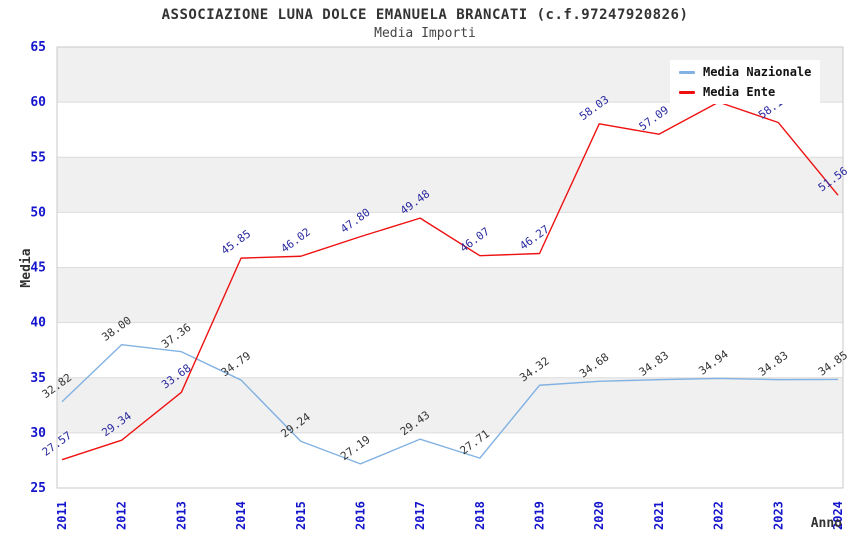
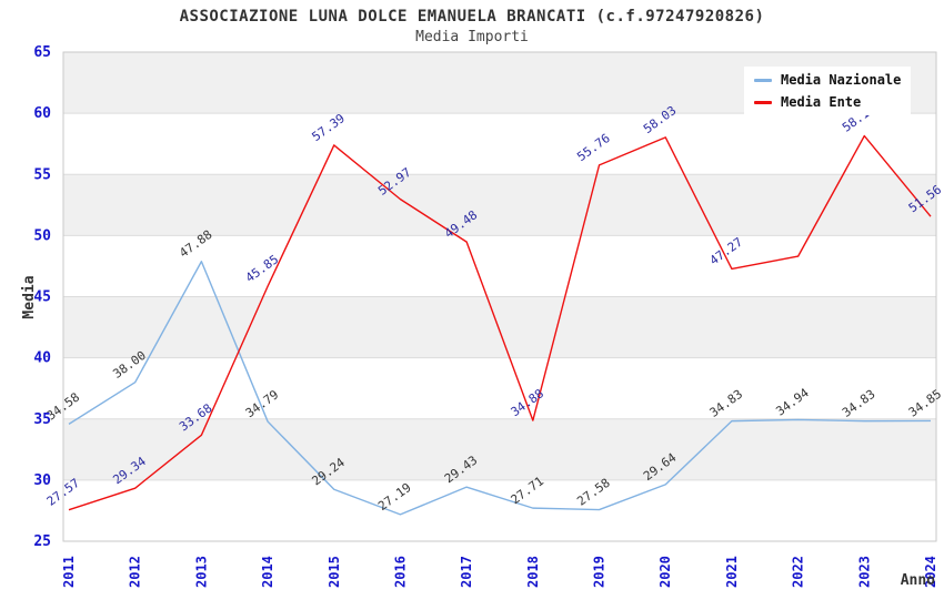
Media Nazionale/2011: 32.82 -> 34.58
Media Nazionale/2013: 37.36 -> 47.88
Media Ente/2015: 46.02 -> 57.39
Media Ente/2016: 47.80 -> 52.97
Media Ente/2018: 46.07 -> 34.88
Media Nazionale/2019: 34.32 -> 27.58
Media Ente/2019: 46.27 -> 55.76
Media Nazionale/2020: 34.68 -> 29.64
Media Ente/2021: 57.09 -> 47.27
Media Ente/2022: 60.0 -> 48.3
